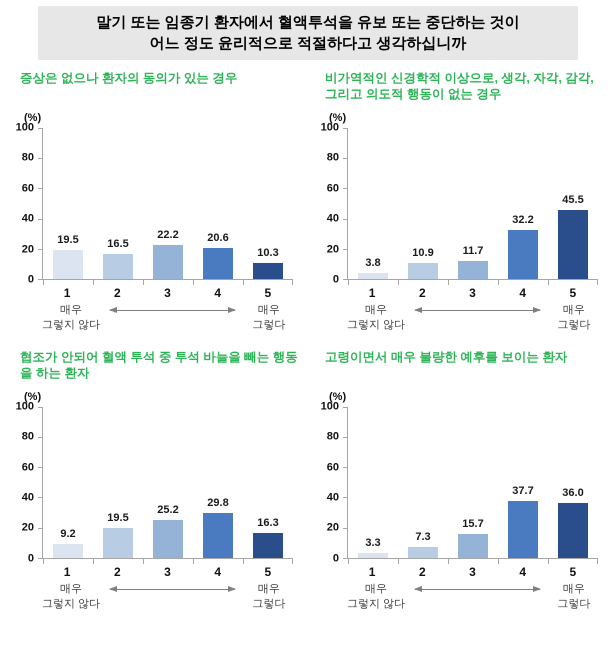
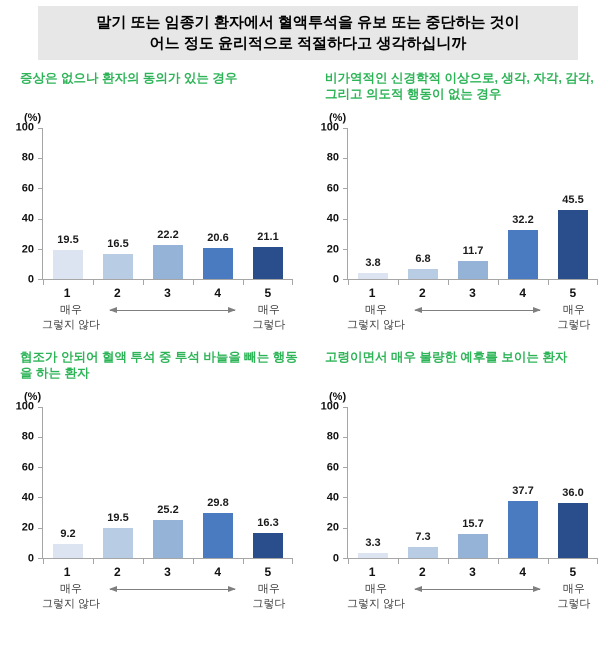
증상은 없으나 환자의 동의가 있는 경우/5: 10.3 -> 21.1
비가역적인 신경학적 이상으로, 생각, 자각, 감각, 그리고 의도적 행동이 없는 경우/2: 10.9 -> 6.8
